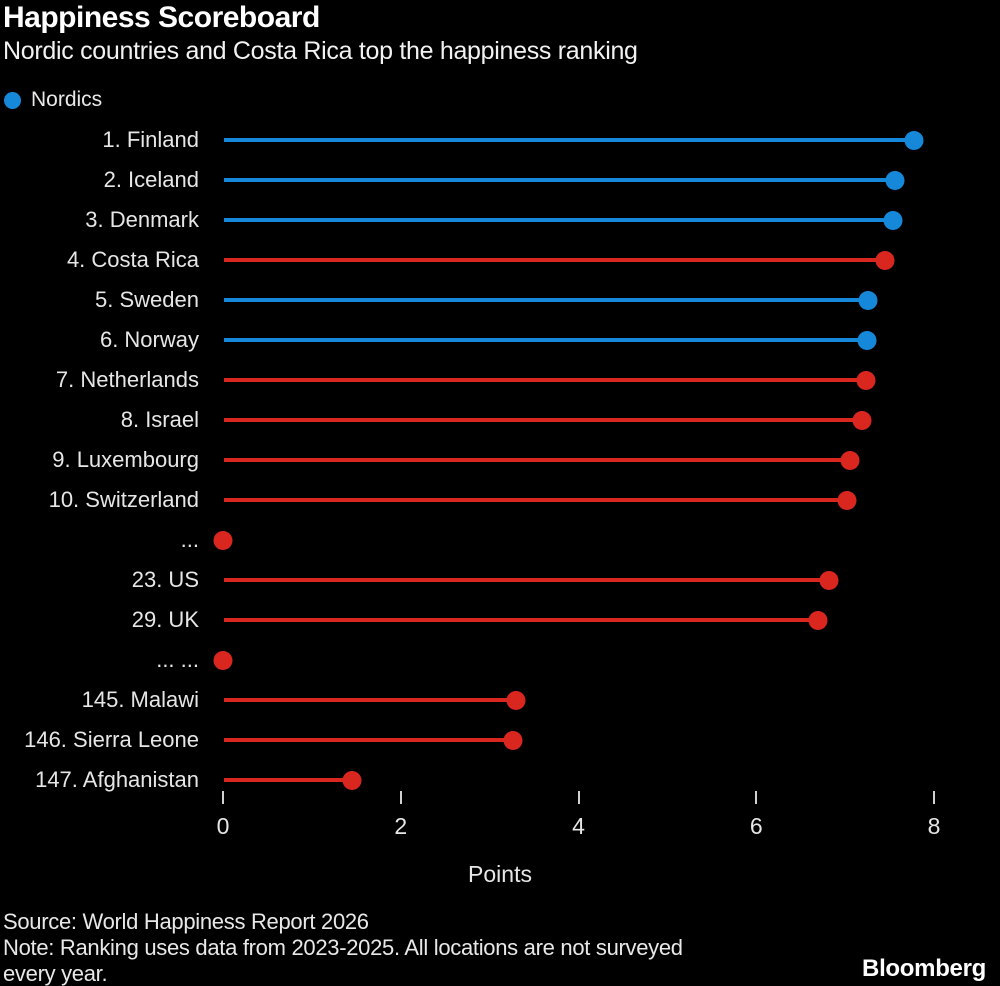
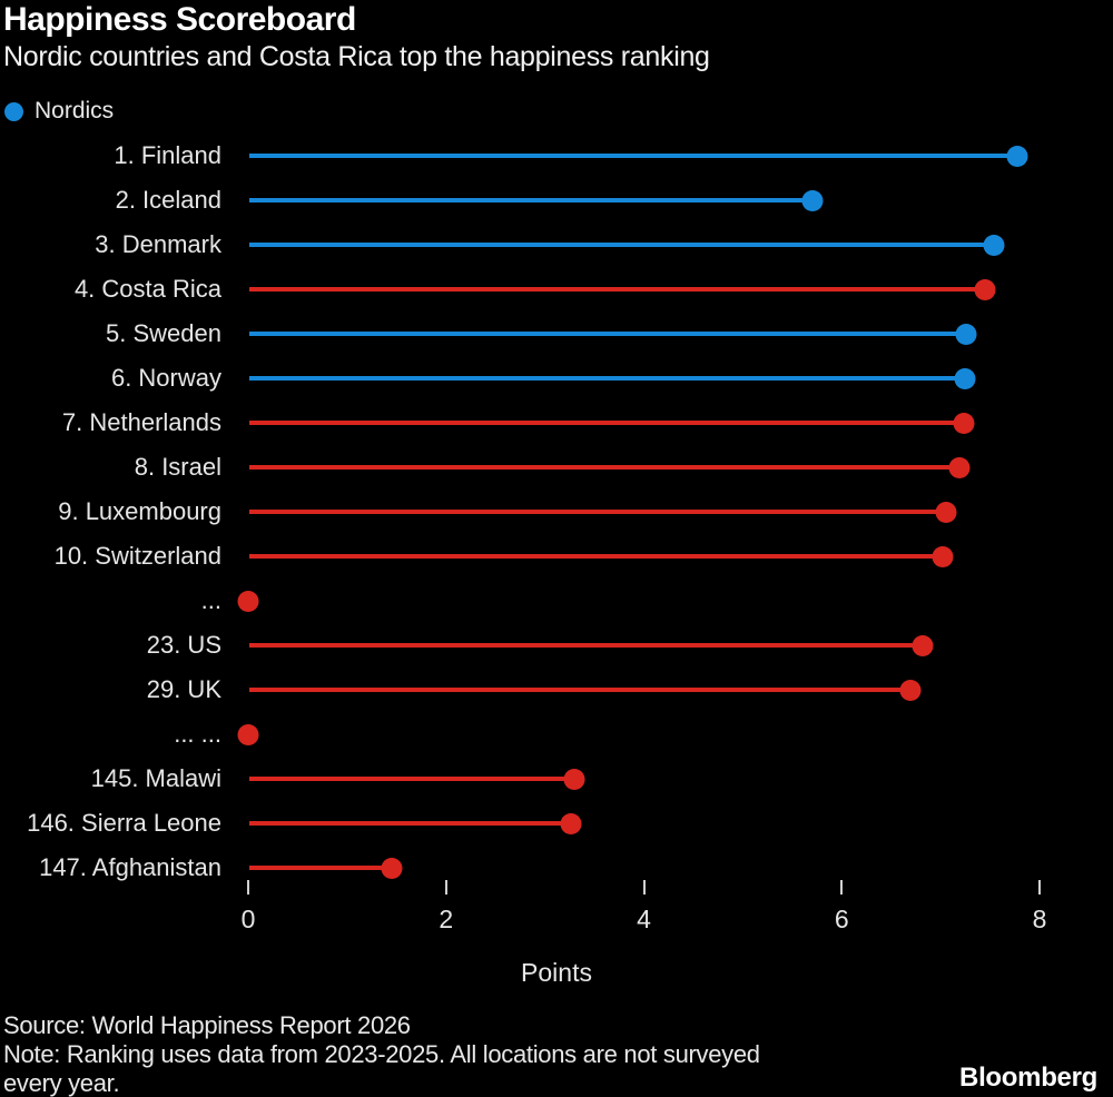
2. Iceland: 7.6 -> 5.7
